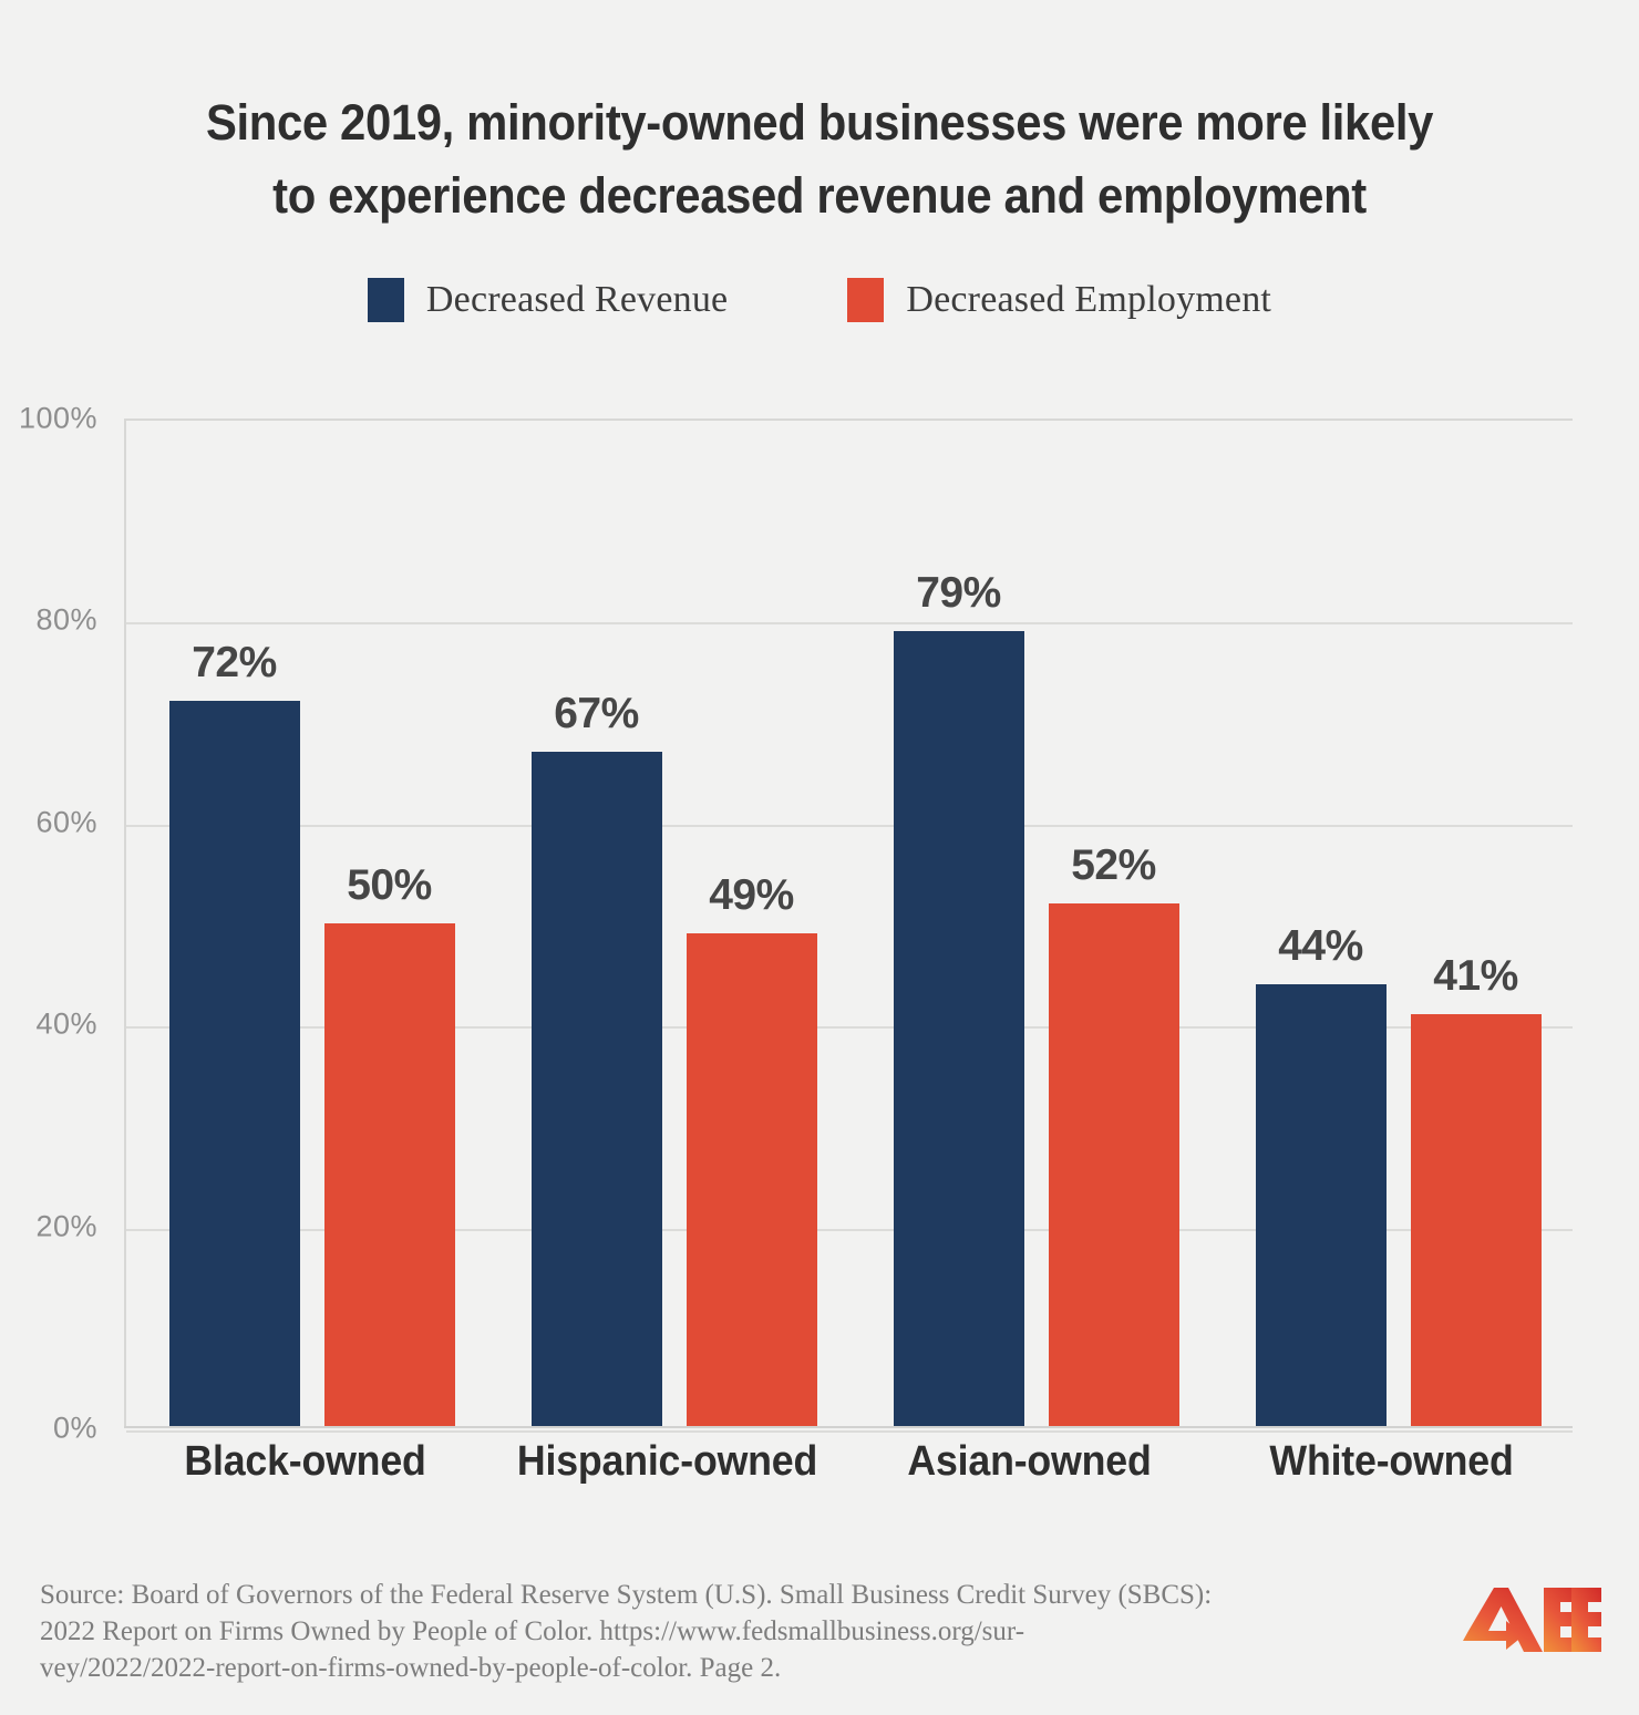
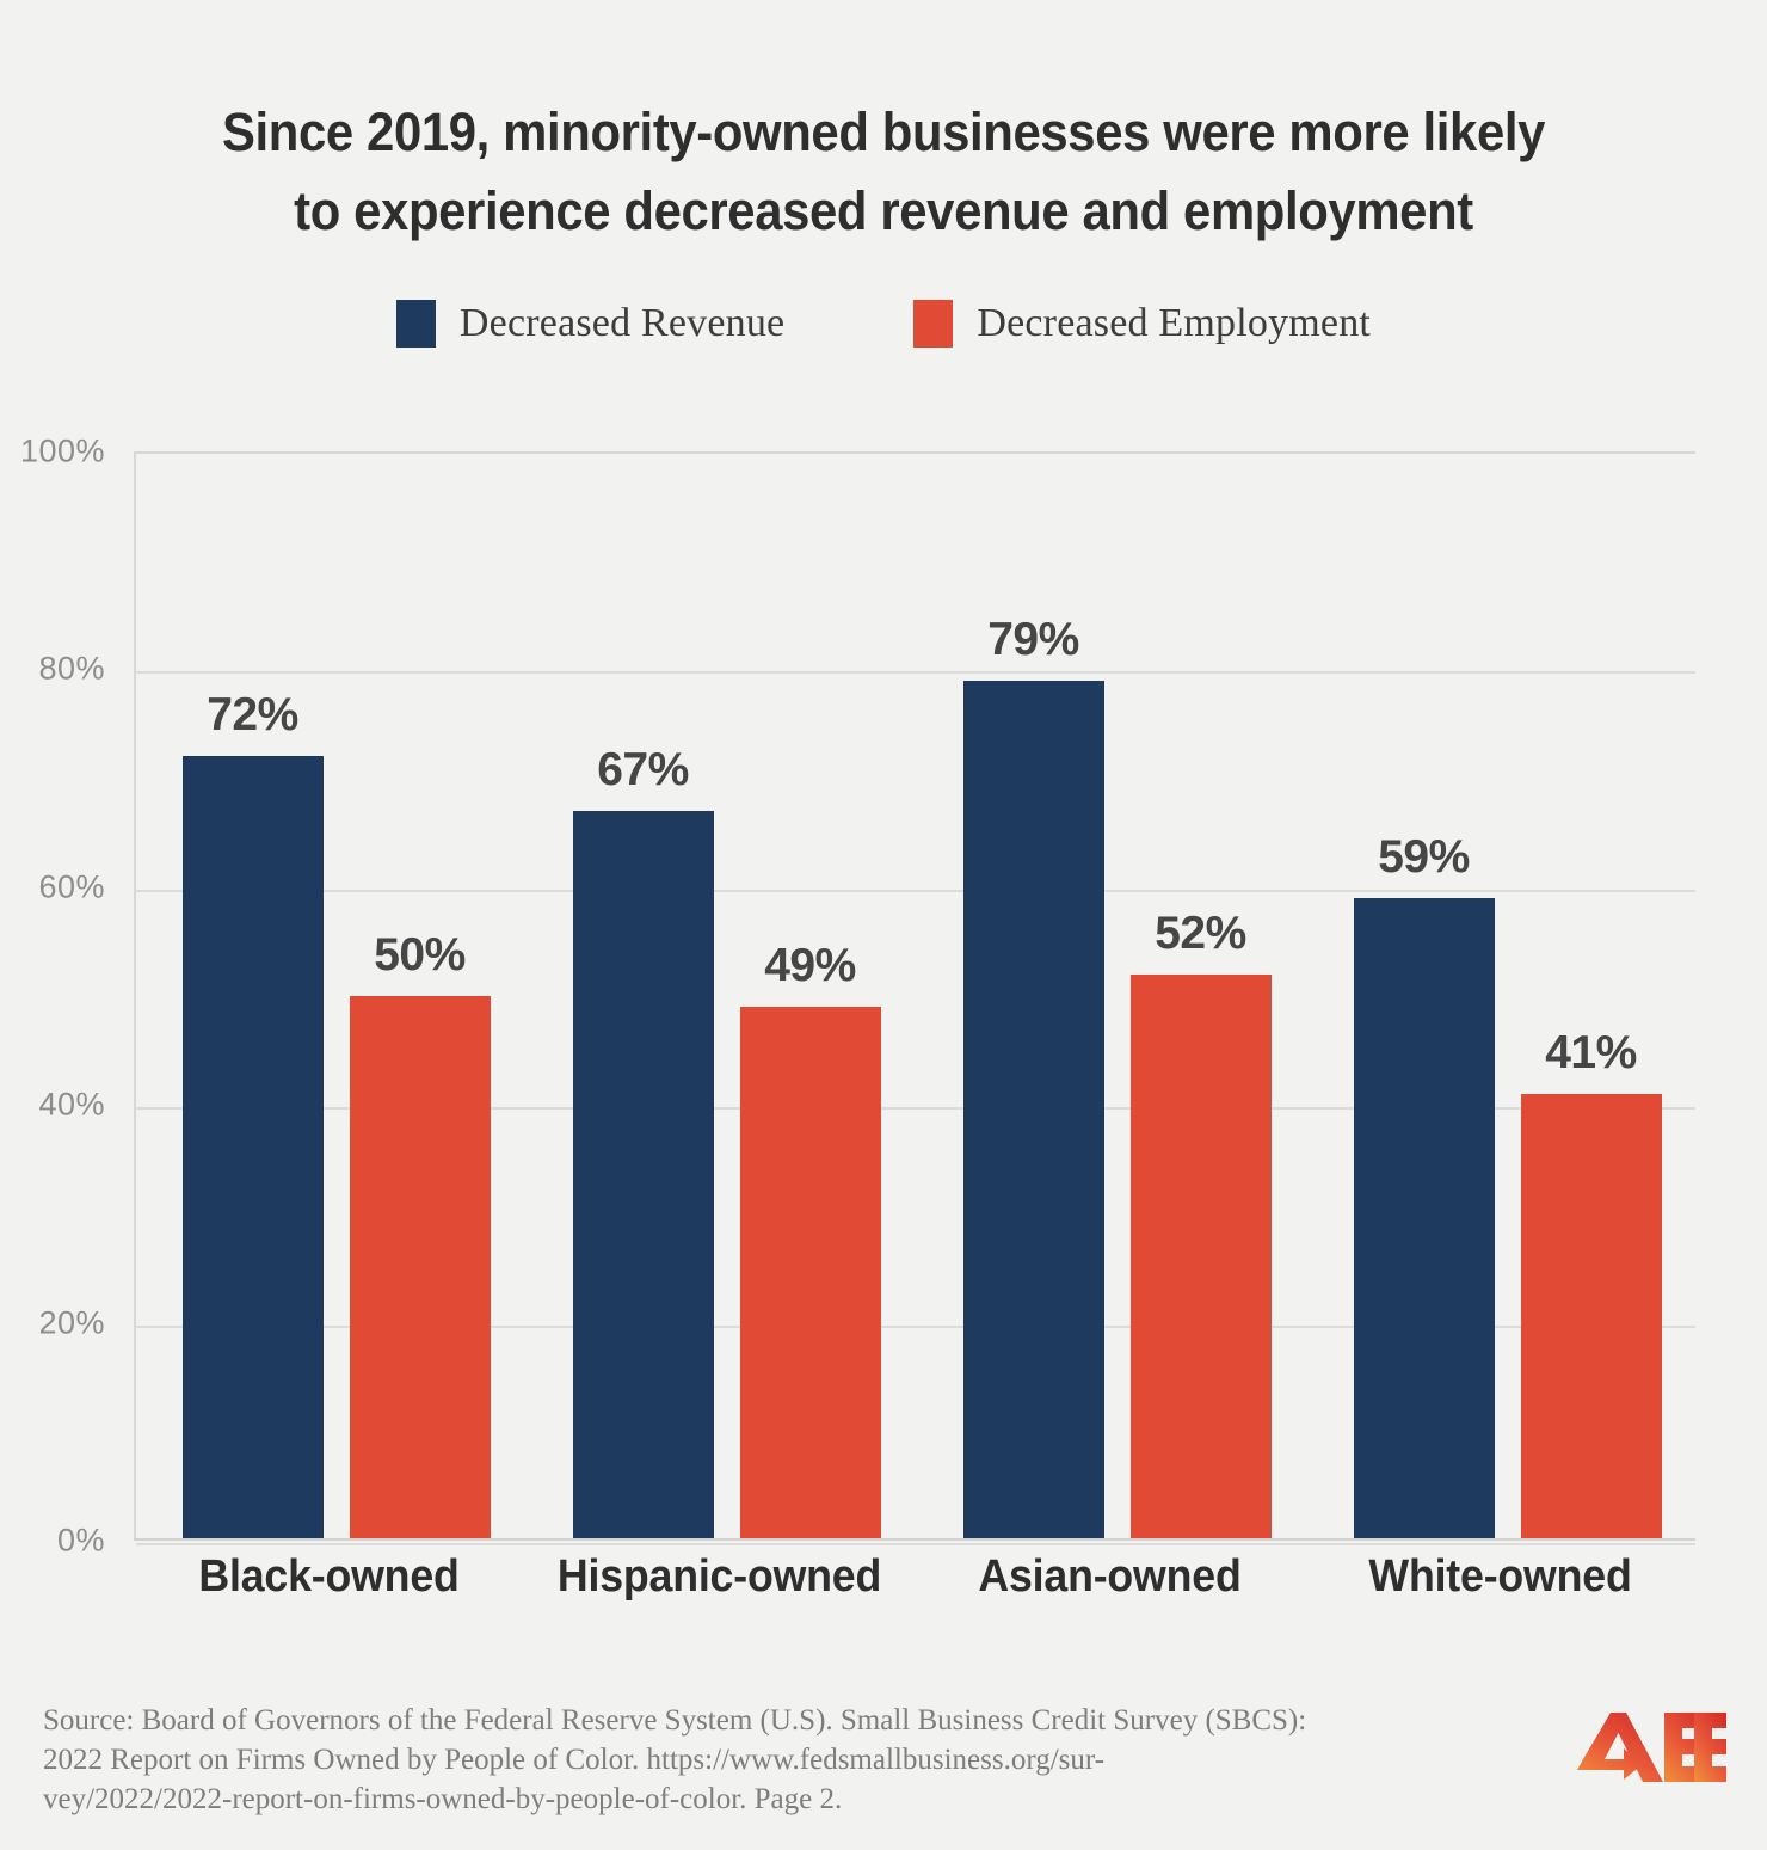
Decreased Revenue/White-owned: 44% -> 59%
